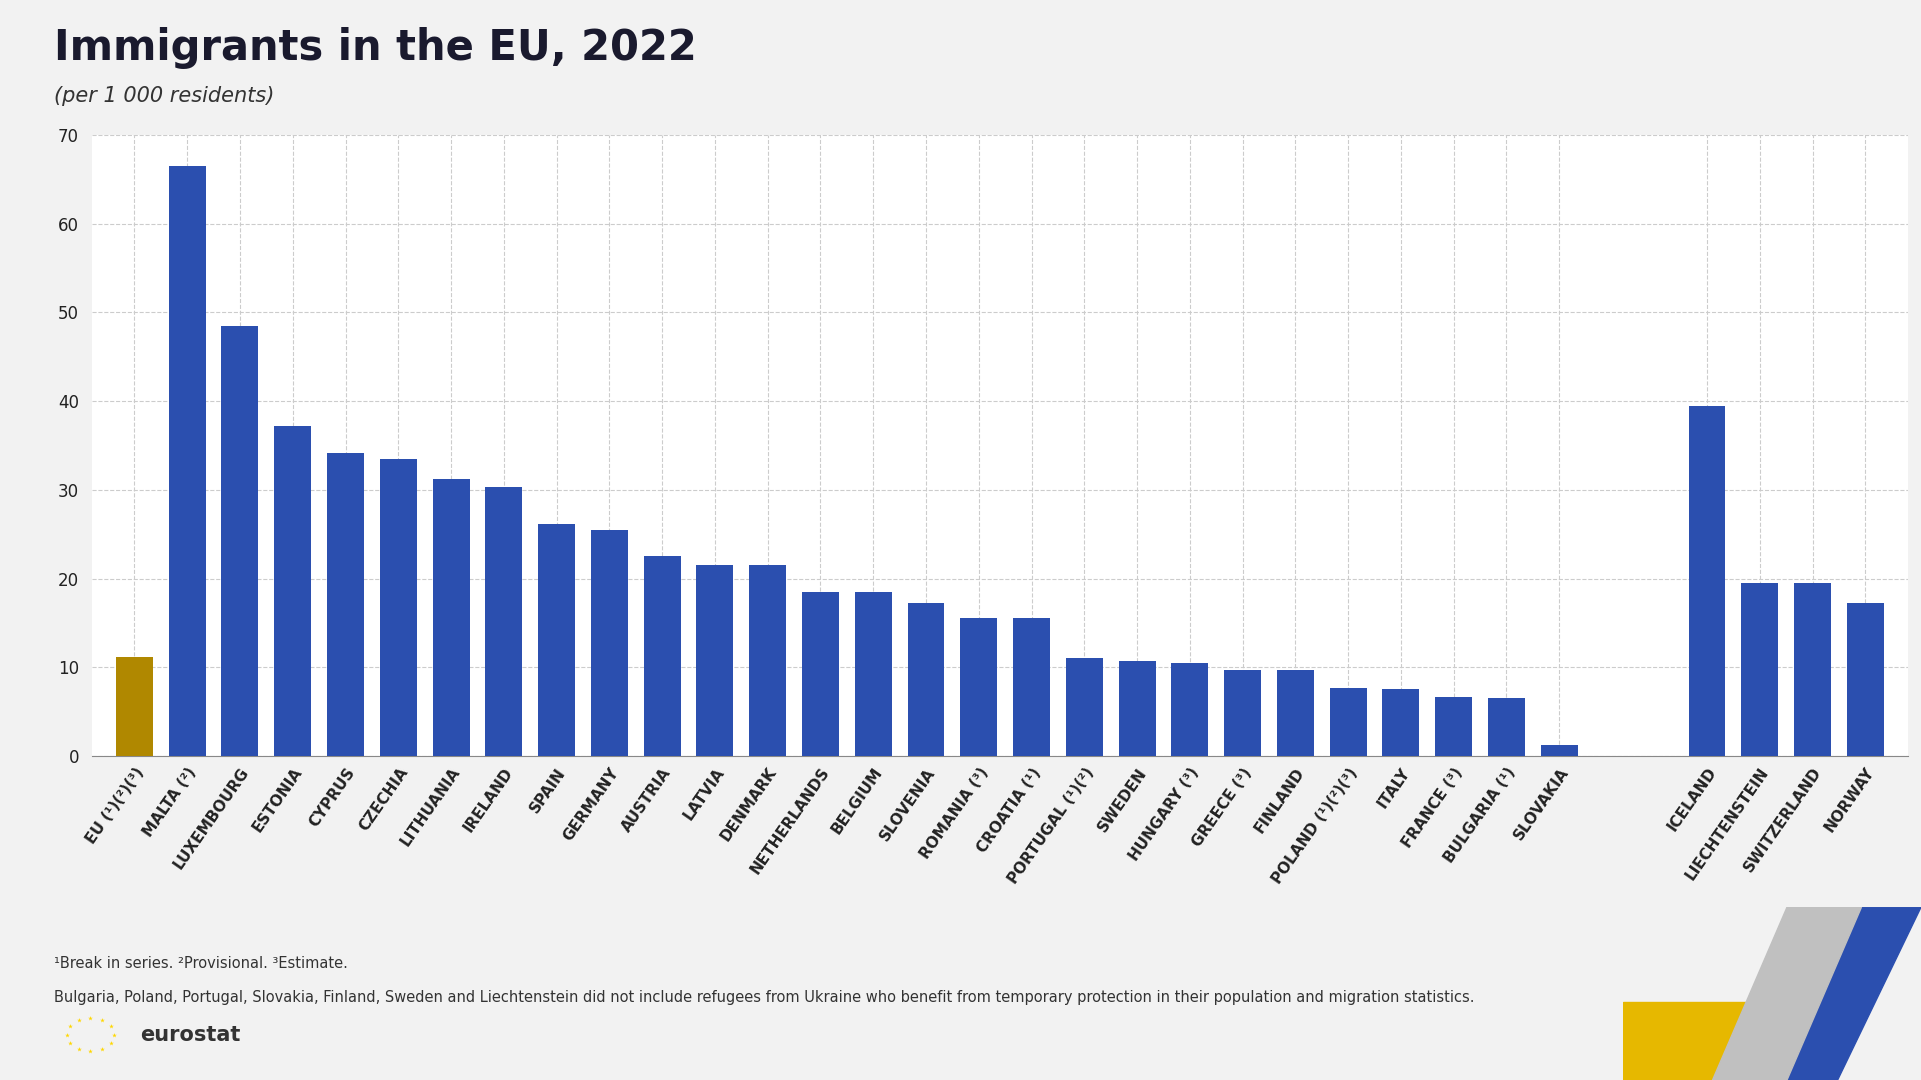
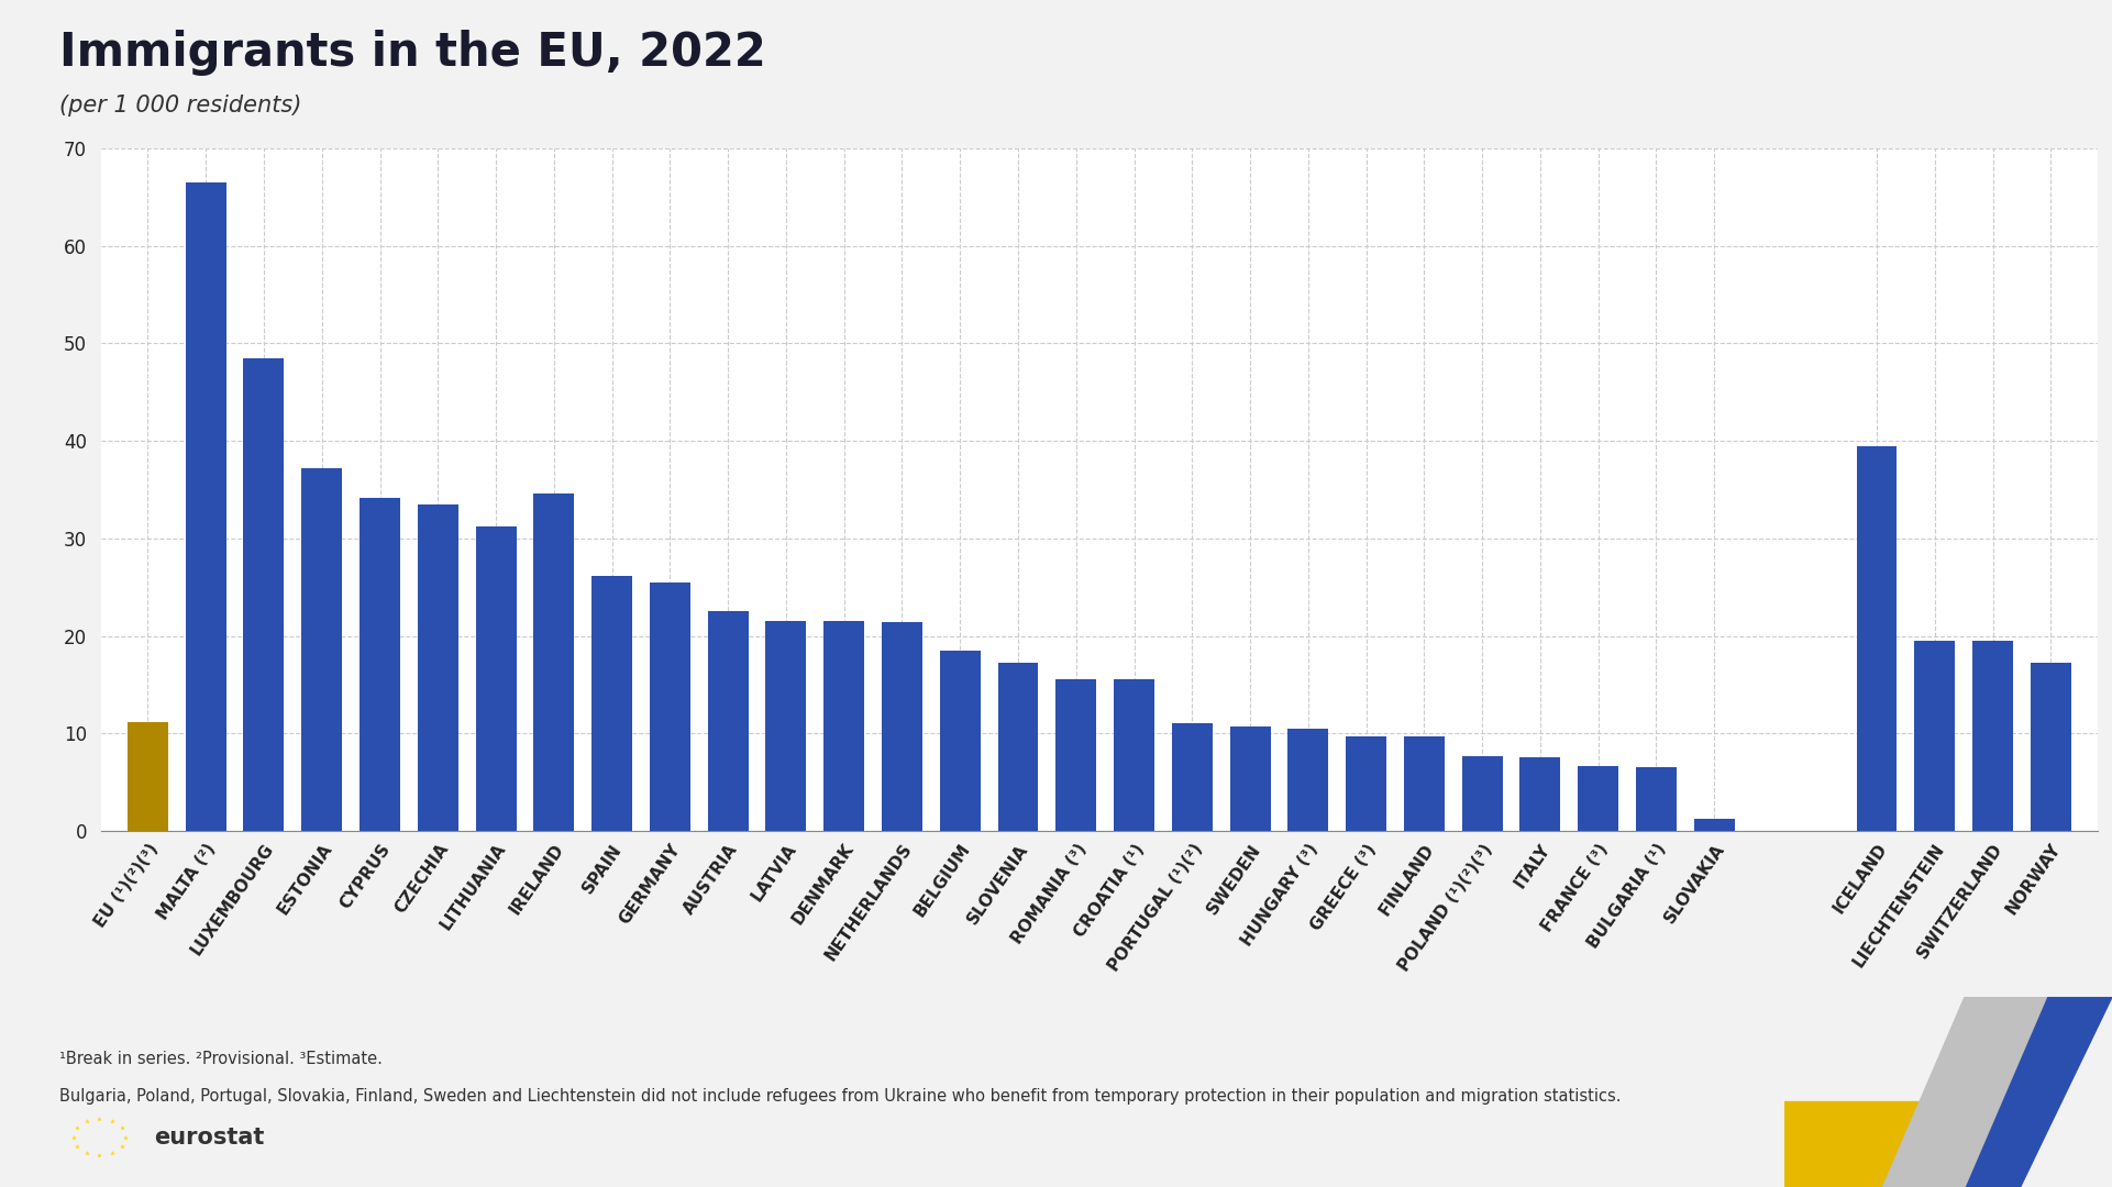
IRELAND: 30.3 -> 34.6
NETHERLANDS: 18.5 -> 21.4
